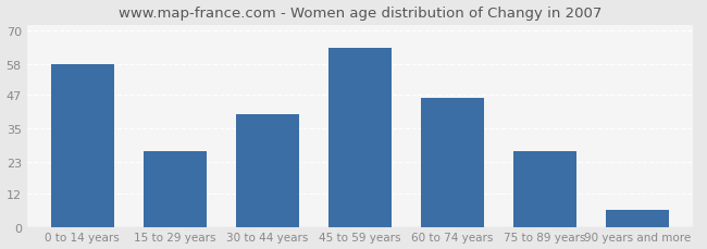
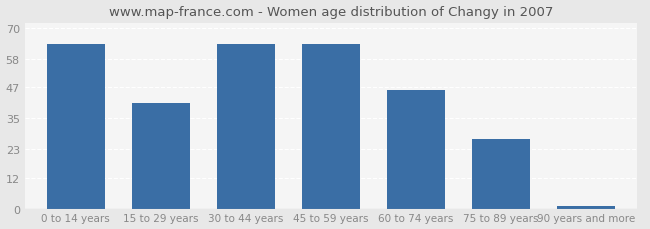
0 to 14 years: 58 -> 64
15 to 29 years: 27 -> 41
30 to 44 years: 40 -> 64
90 years and more: 6 -> 1
